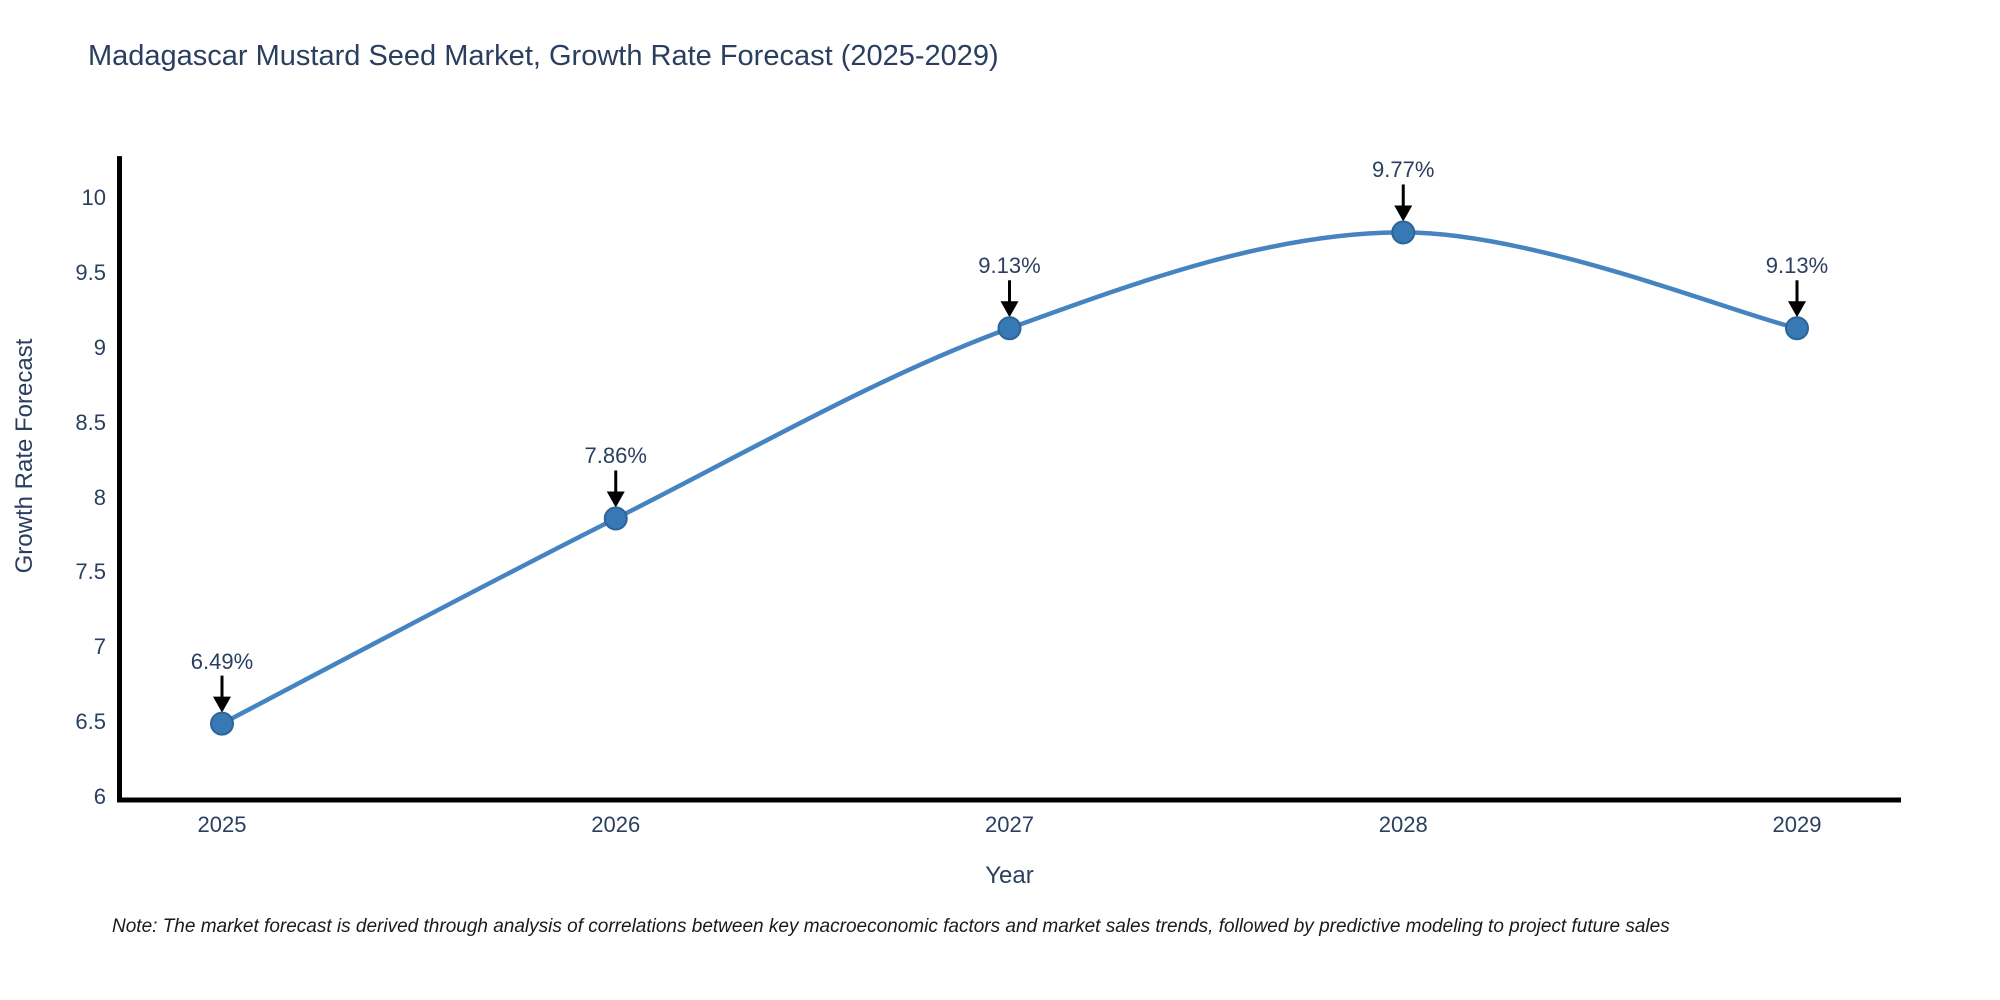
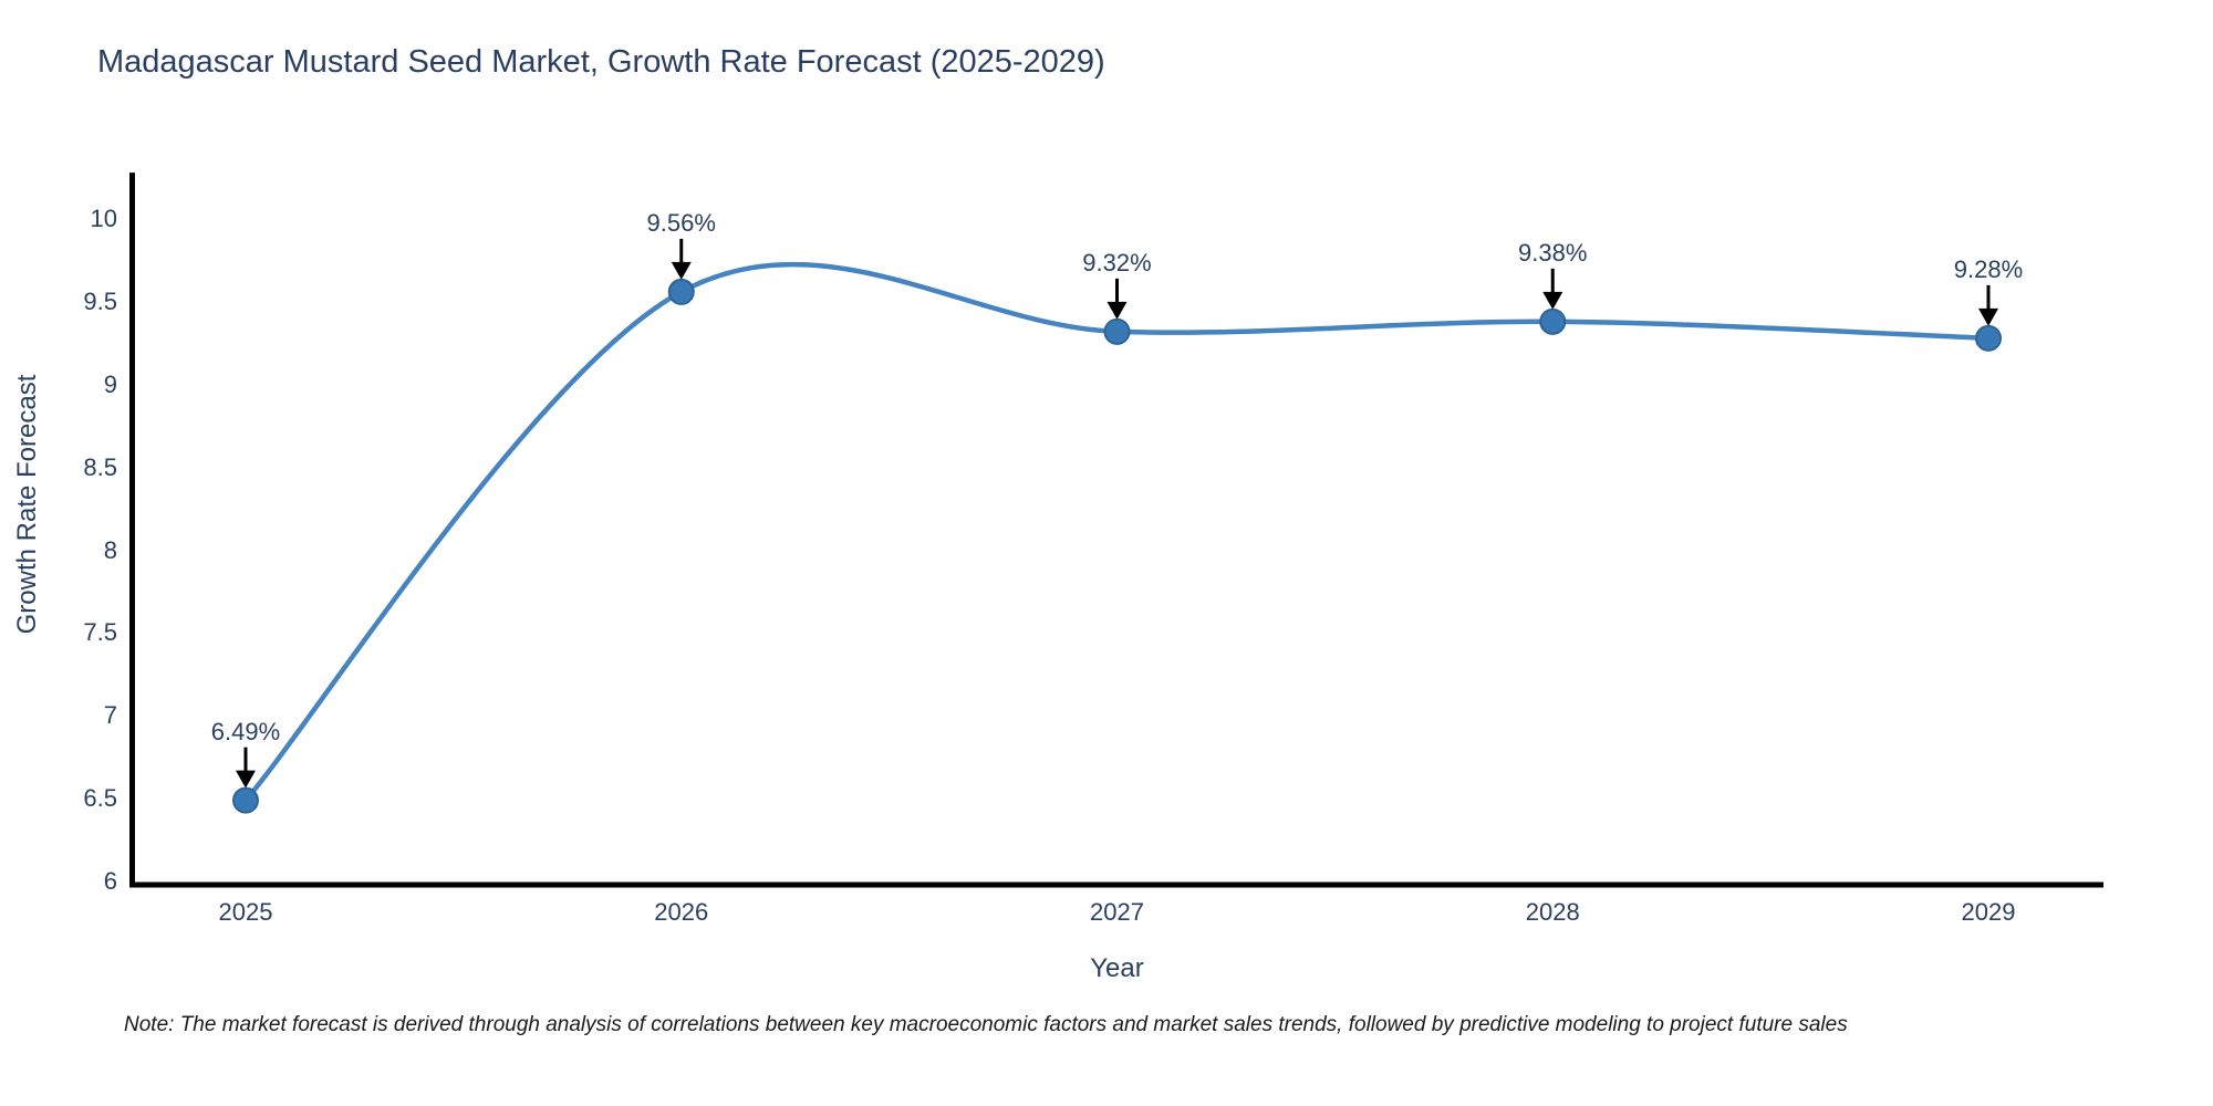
2026: 7.86% -> 9.56%
2027: 9.13% -> 9.32%
2028: 9.77% -> 9.38%
2029: 9.13% -> 9.28%
